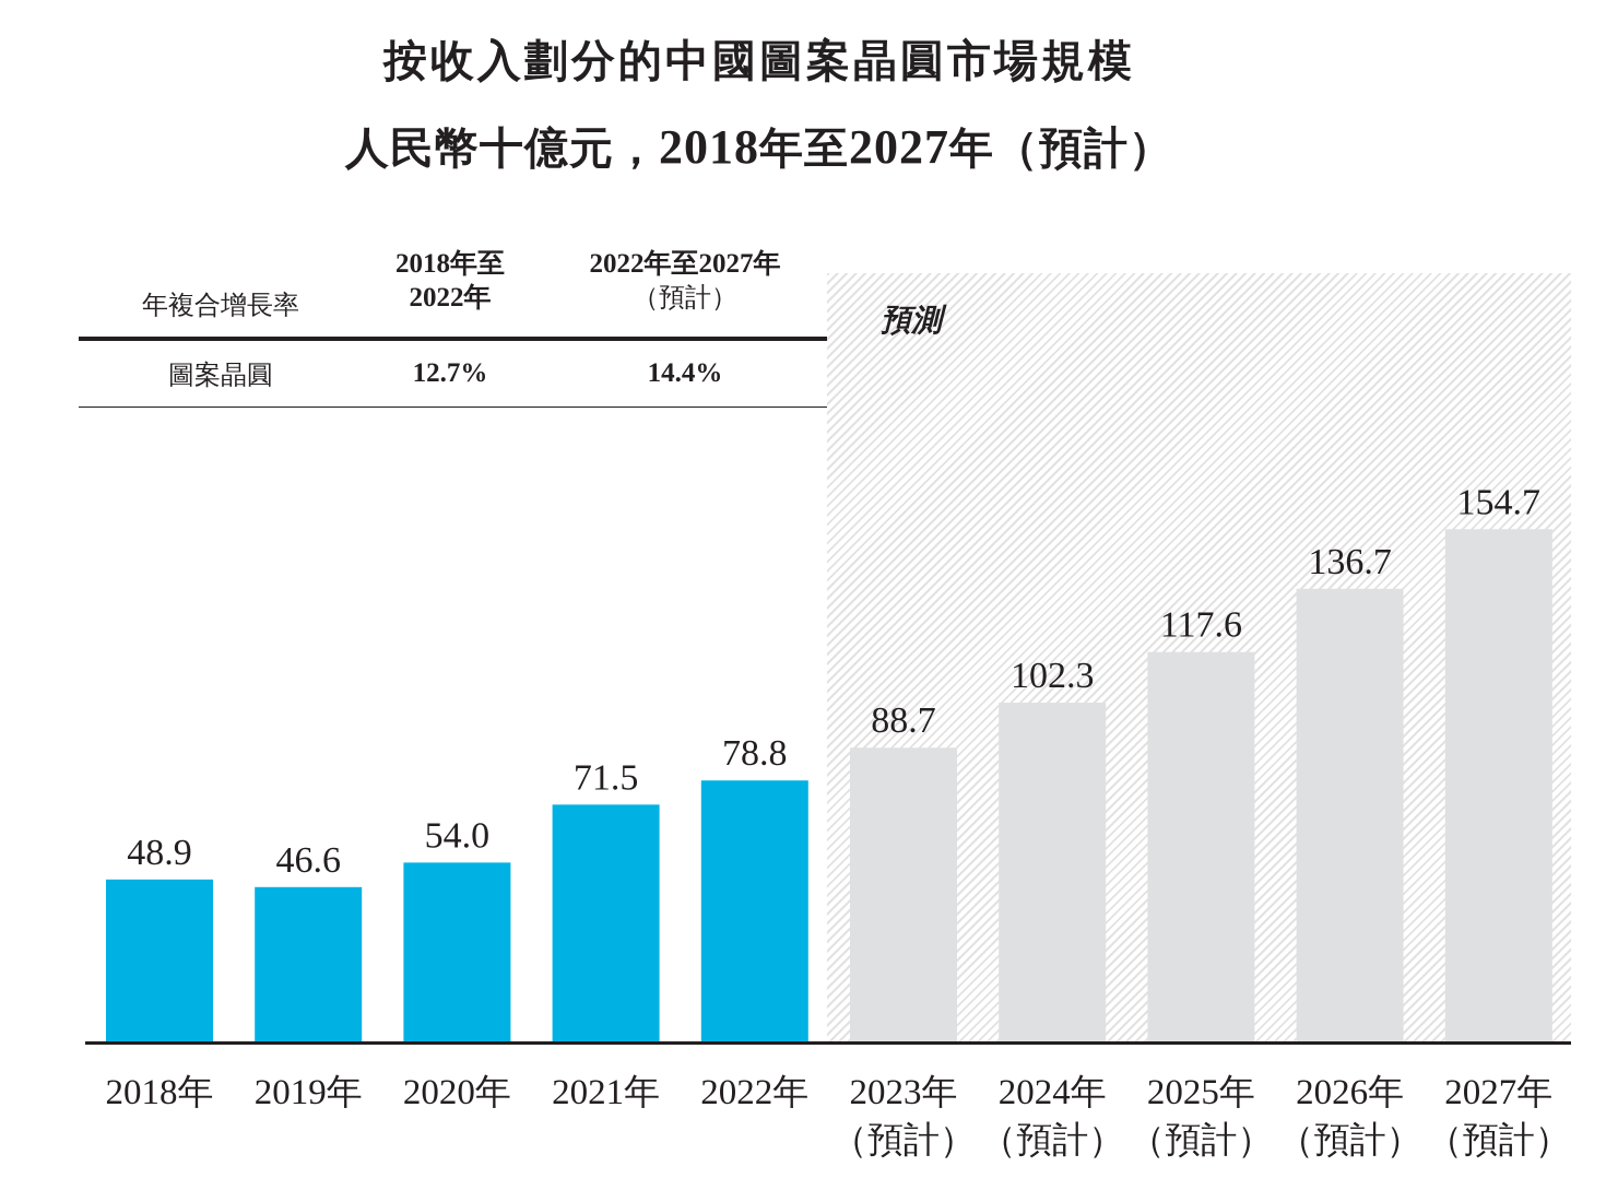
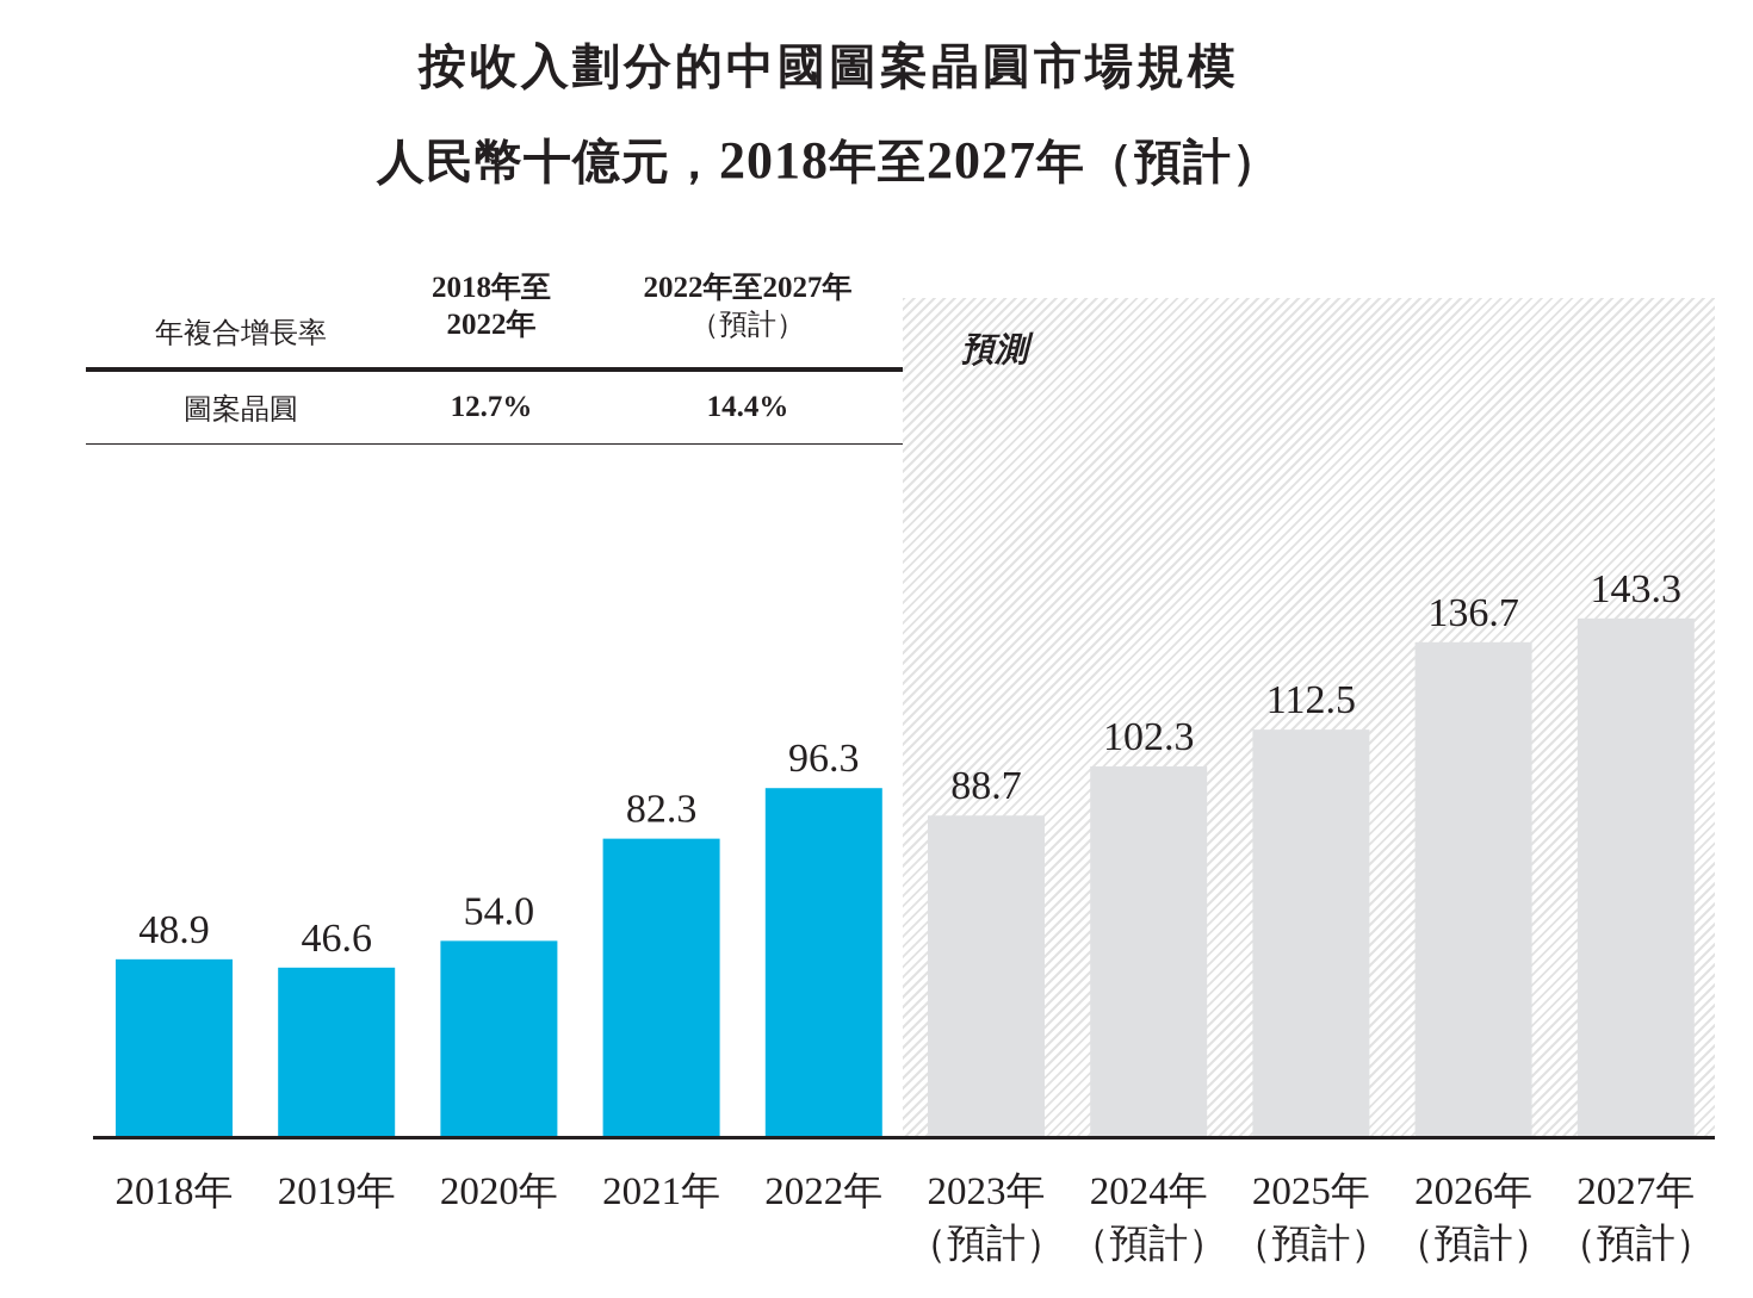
2021年: 71.5 -> 82.3
2022年: 78.8 -> 96.3
2025年: 117.6 -> 112.5
2027年: 154.7 -> 143.3
